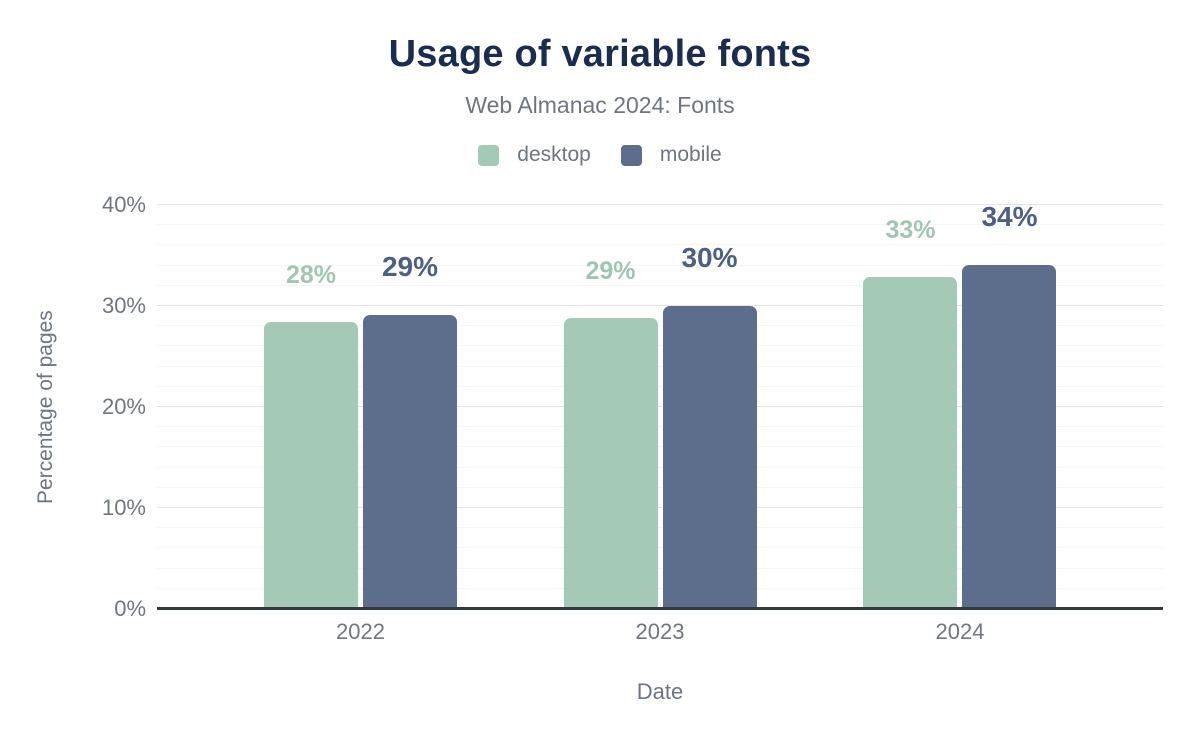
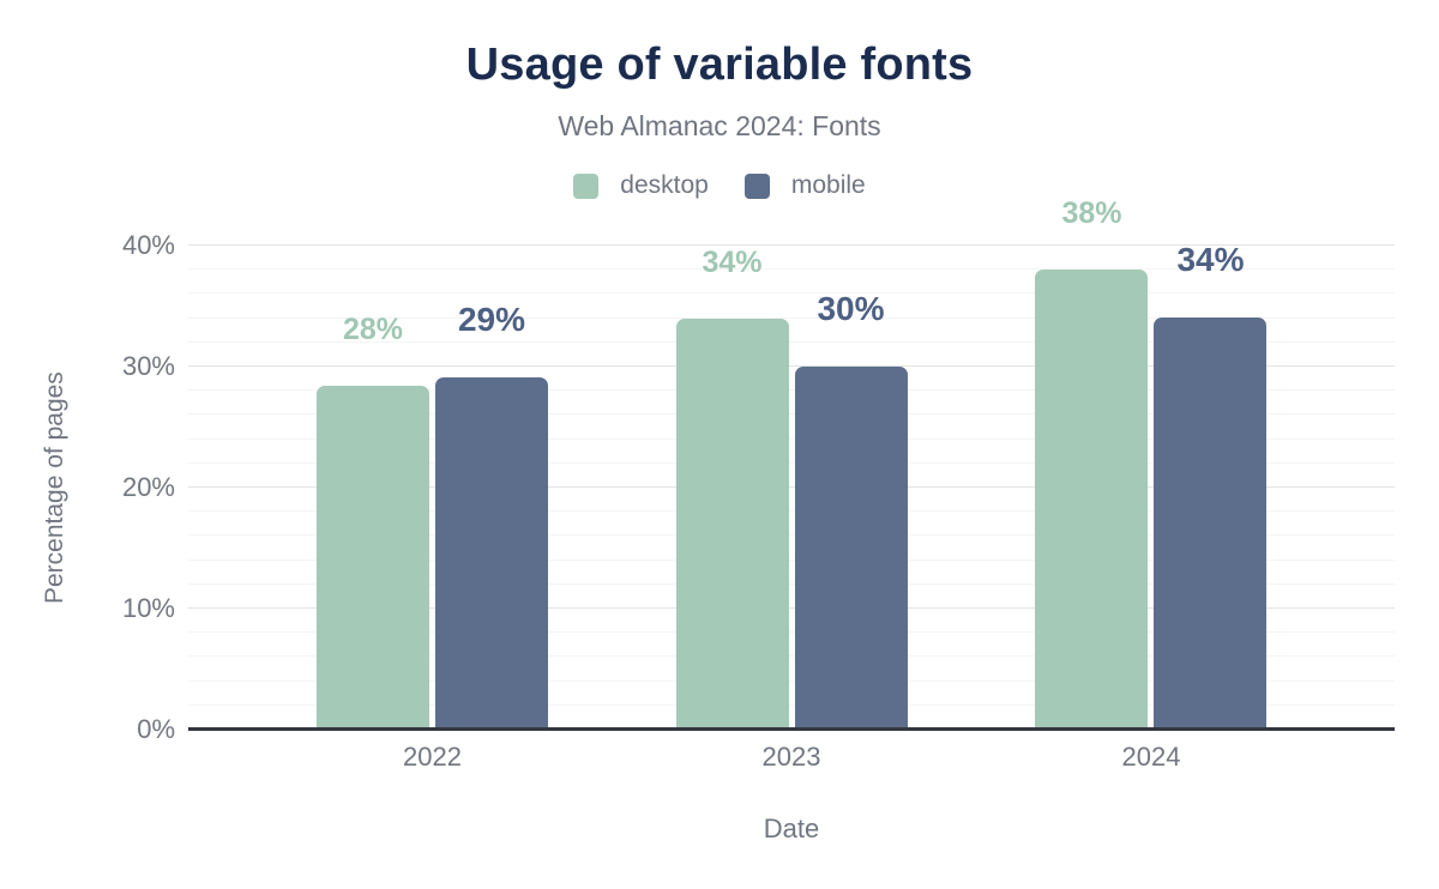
desktop/2023: 29% -> 34%
desktop/2024: 33% -> 38%
